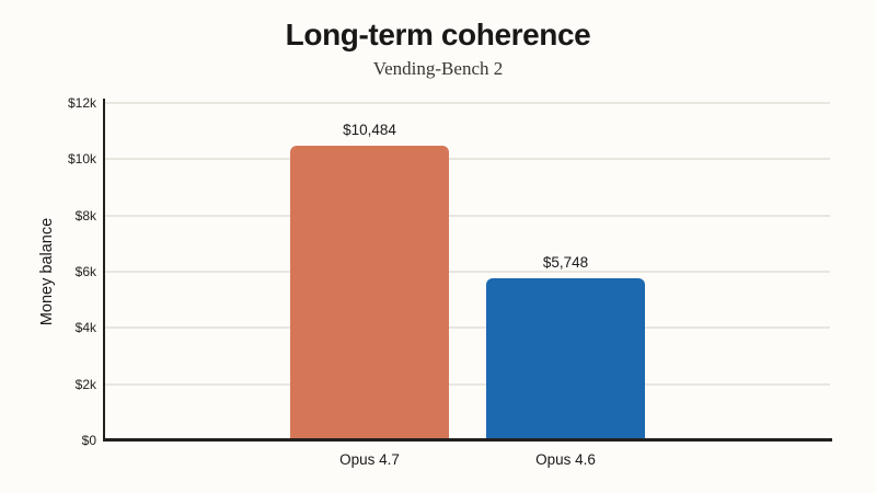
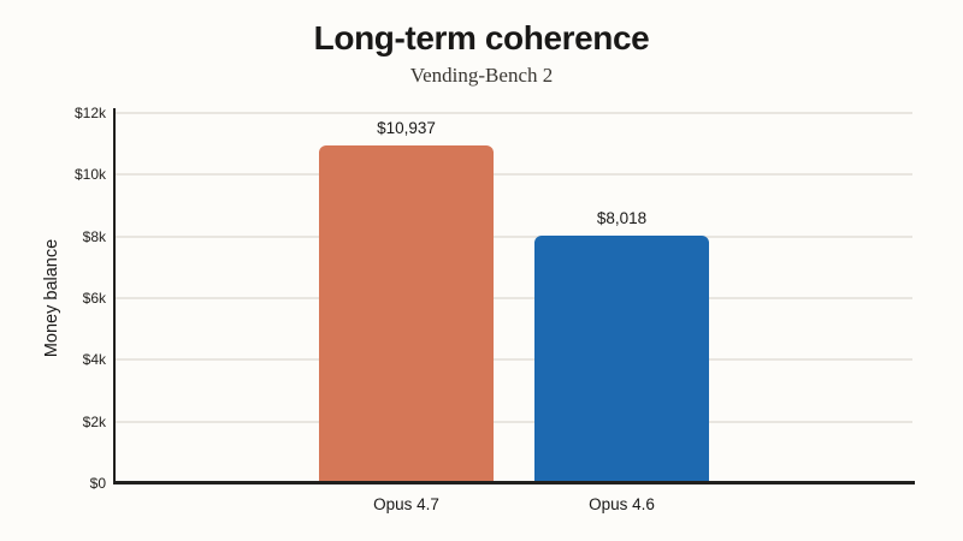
Opus 4.7: $10,484 -> $10,937
Opus 4.6: $5,748 -> $8,018
